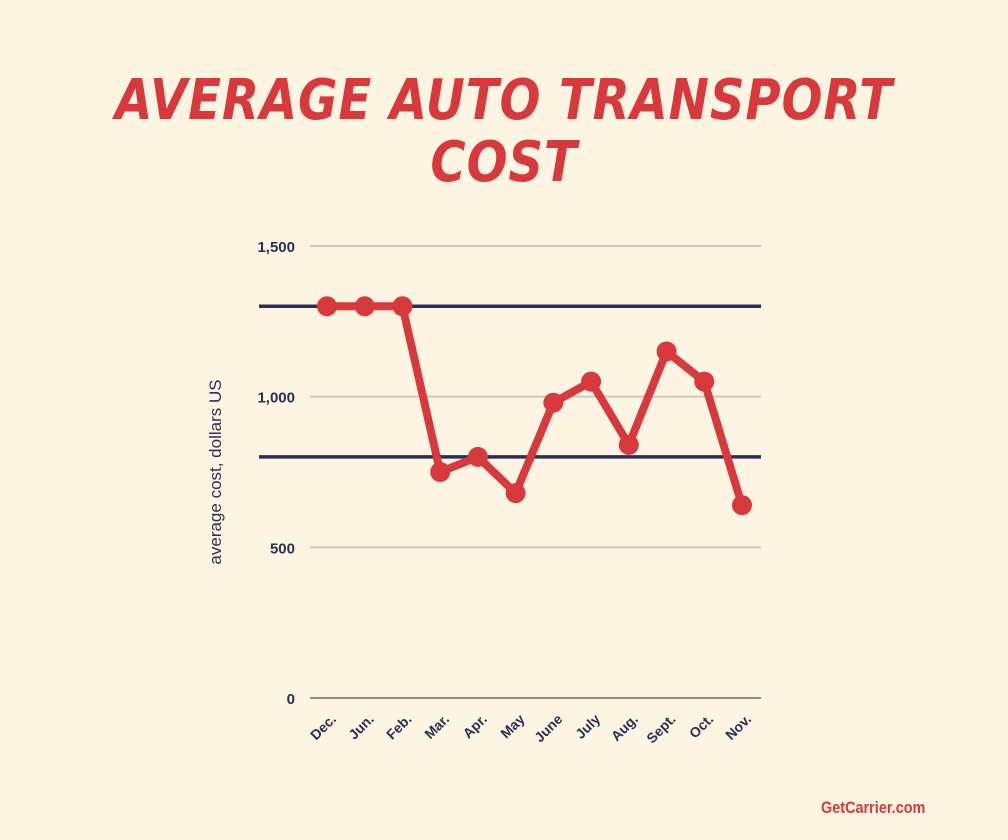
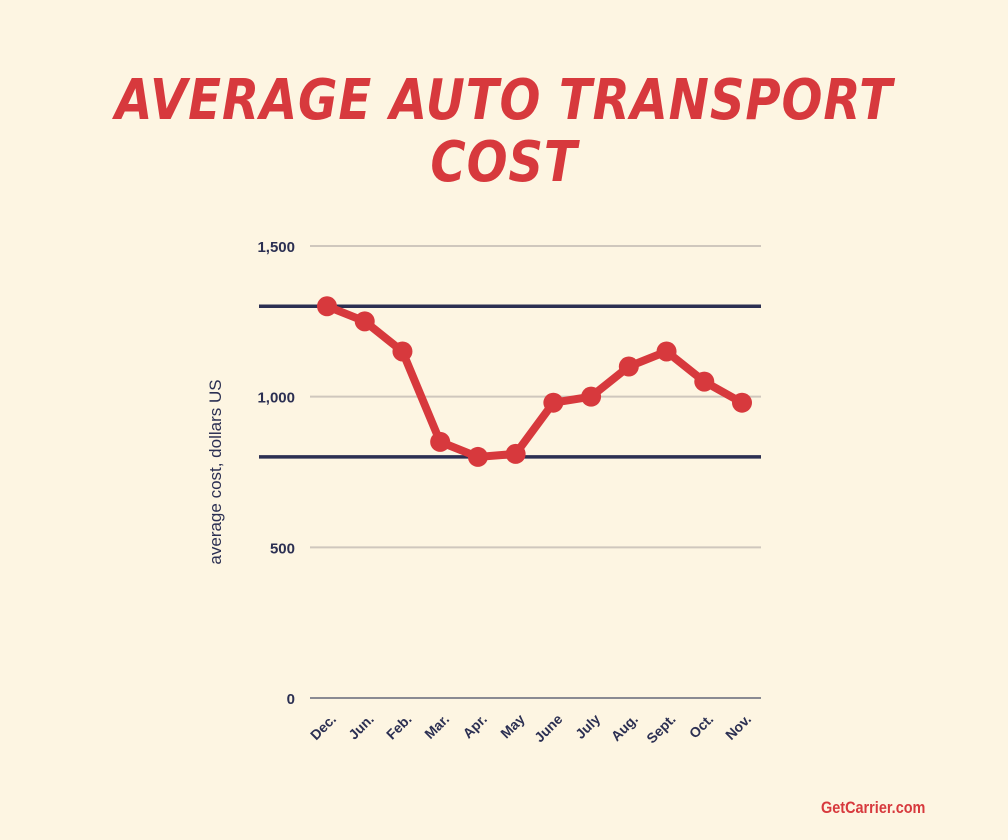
Jun.: 1300 -> 1250
Feb.: 1300 -> 1150
Mar.: 750 -> 850
May: 680 -> 810
July: 1050 -> 1000
Aug.: 840 -> 1100
Nov.: 640 -> 980
